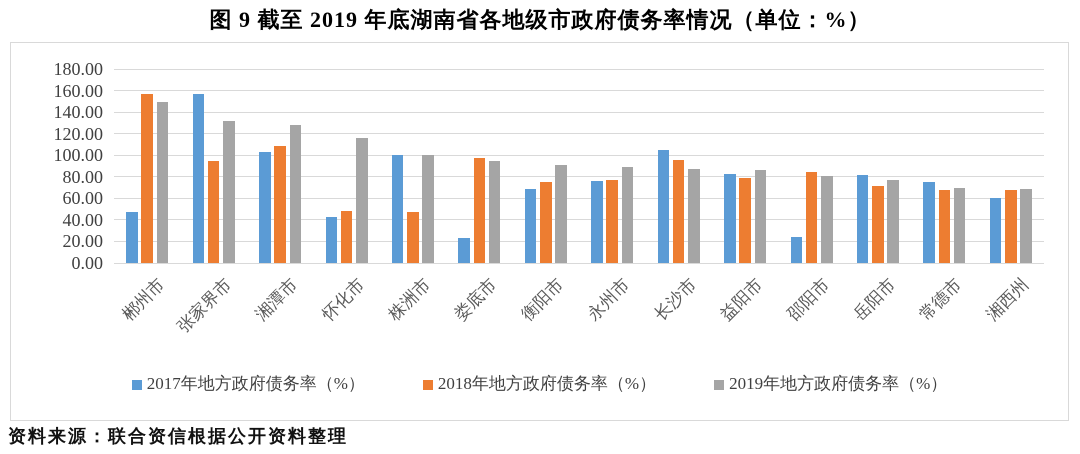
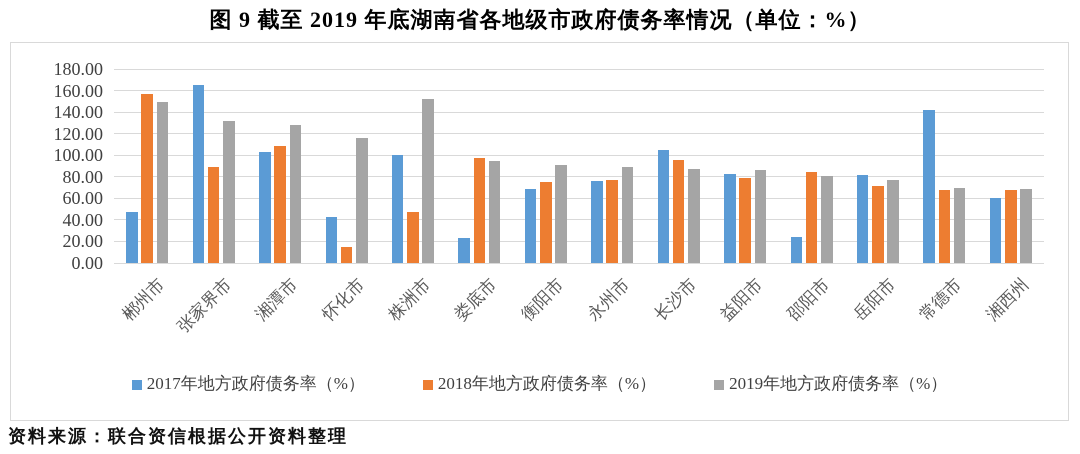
2017年地方政府债务率（%）/张家界市: 157 -> 165
2018年地方政府债务率（%）/张家界市: 95 -> 89
2018年地方政府债务率（%）/怀化市: 48 -> 15
2019年地方政府债务率（%）/株洲市: 100 -> 152
2017年地方政府债务率（%）/常德市: 75 -> 142
